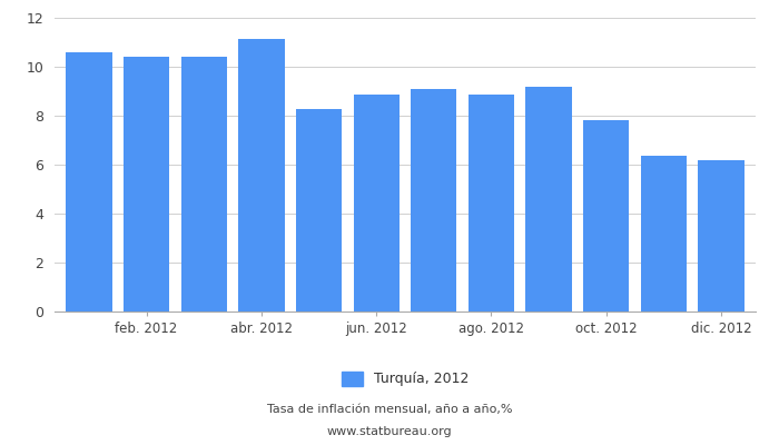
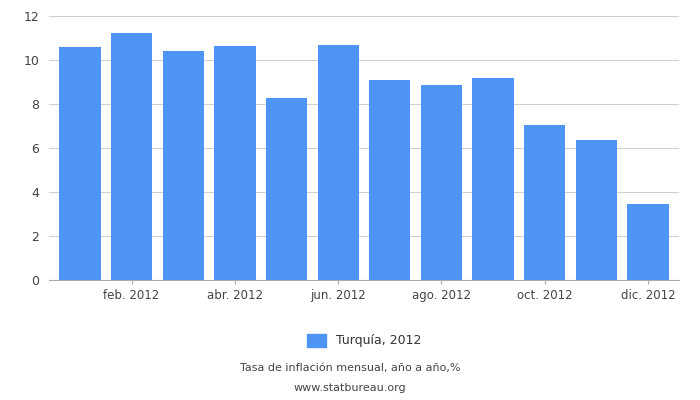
feb. 2012: 10.43 -> 11.25
abr. 2012: 11.14 -> 10.65
jun. 2012: 8.87 -> 10.70
oct. 2012: 7.80 -> 7.05
dic. 2012: 6.16 -> 3.45
